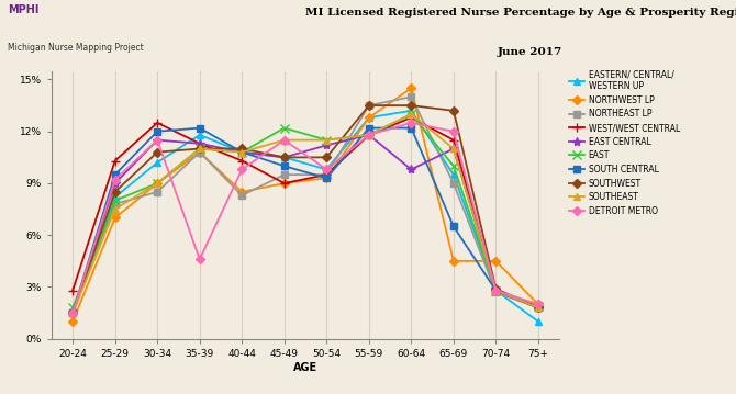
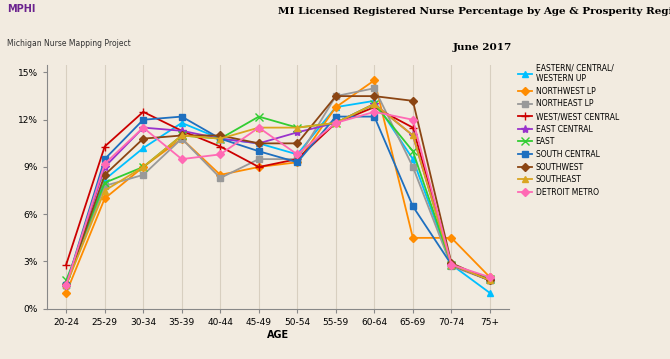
DETROIT METRO/35-39: 4.6% -> 9.5%
EAST CENTRAL/60-64: 9.8% -> 13.0%
